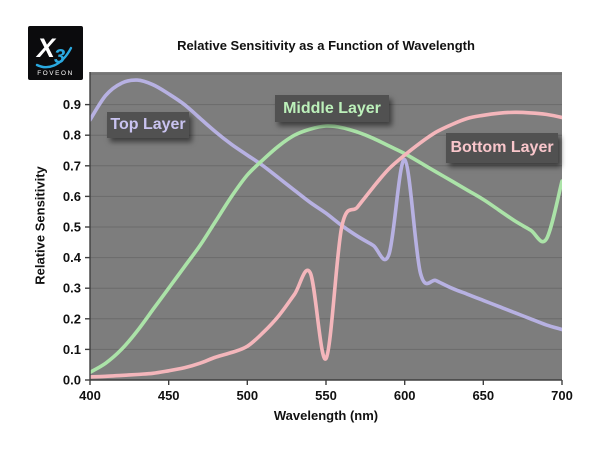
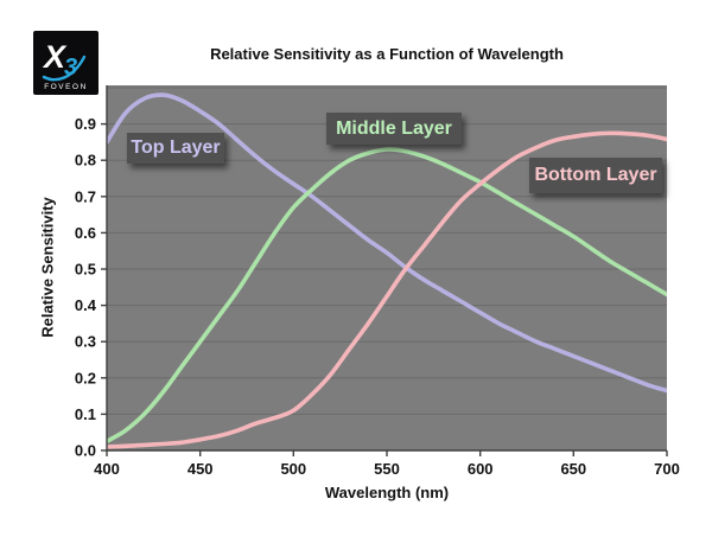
Bottom Layer/550: 0.07 -> 0.42
Top Layer/600: 0.72 -> 0.38
Middle Layer/700: 0.65 -> 0.43
